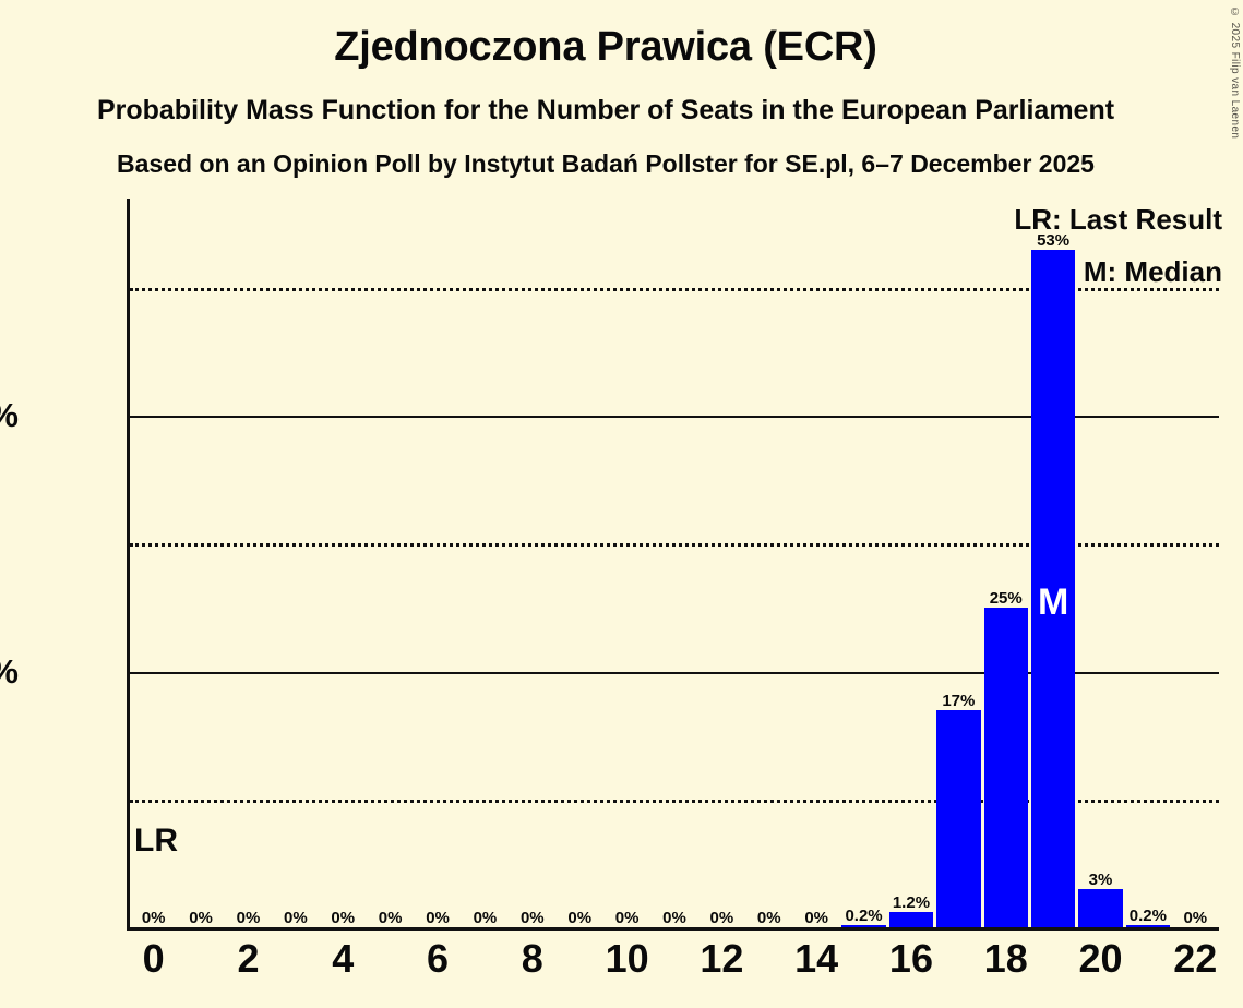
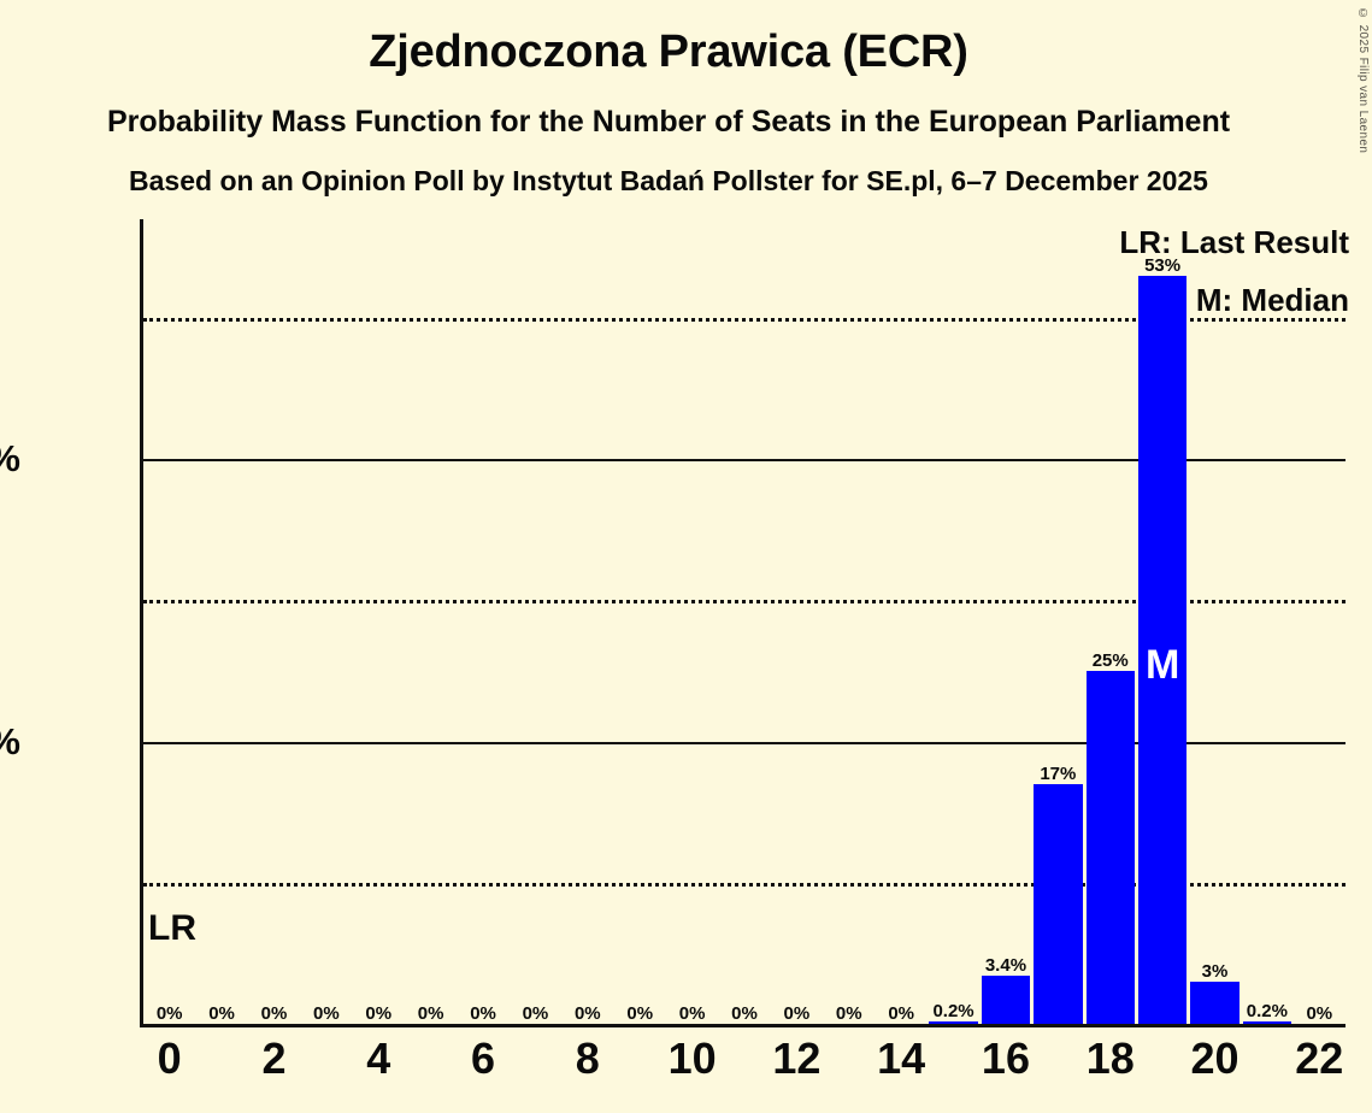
16: 1.2% -> 3.4%
